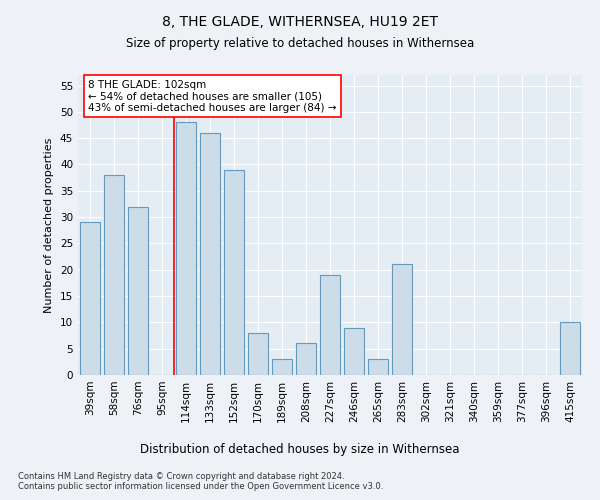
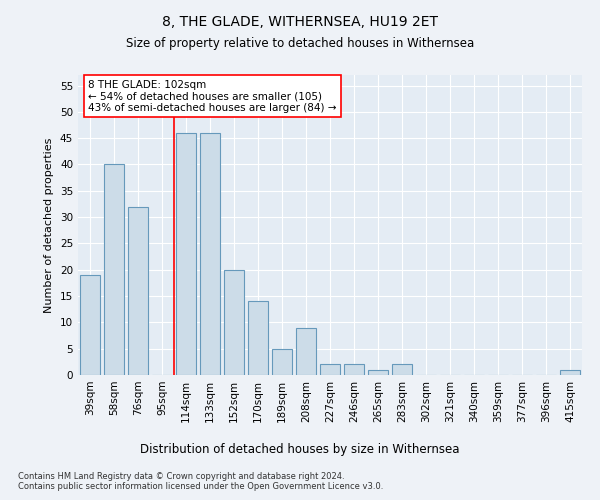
39sqm: 29 -> 19
58sqm: 38 -> 40
114sqm: 48 -> 46
152sqm: 39 -> 20
170sqm: 8 -> 14
189sqm: 3 -> 5
208sqm: 6 -> 9
227sqm: 19 -> 2
246sqm: 9 -> 2
265sqm: 3 -> 1
283sqm: 21 -> 2
415sqm: 10 -> 1
